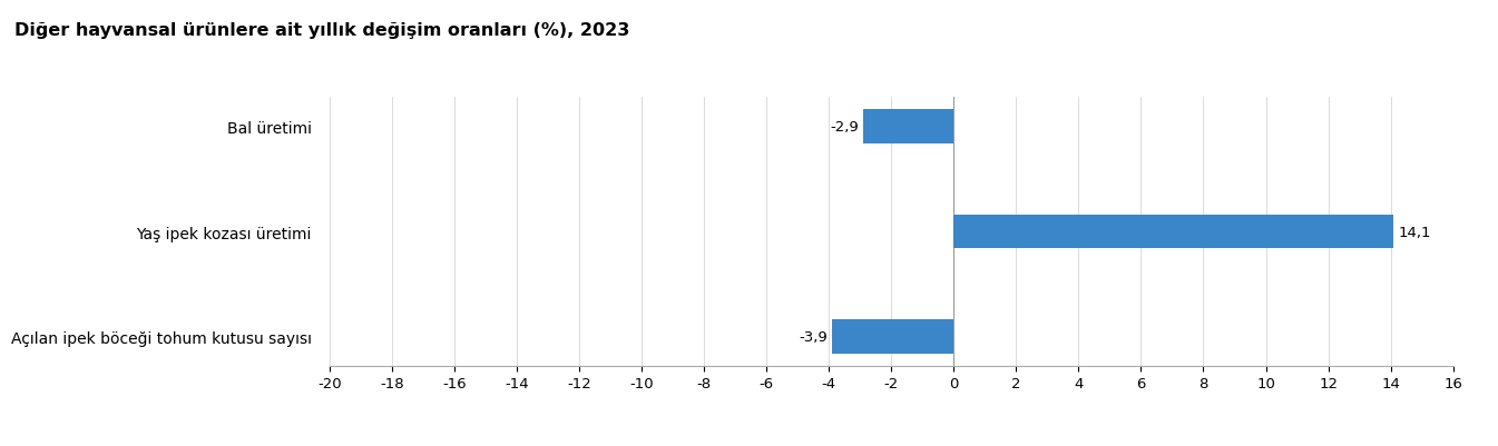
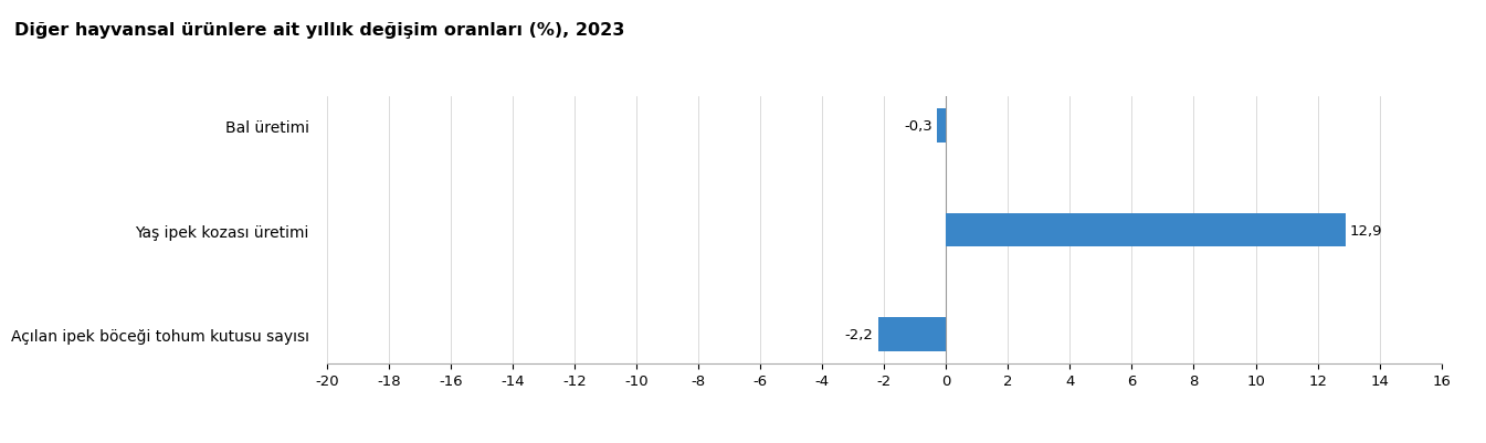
Bal üretimi: -2,9 -> -0,3
Yaş ipek kozası üretimi: 14,1 -> 12,9
Açılan ipek böceği tohum kutusu sayısı: -3,9 -> -2,2
